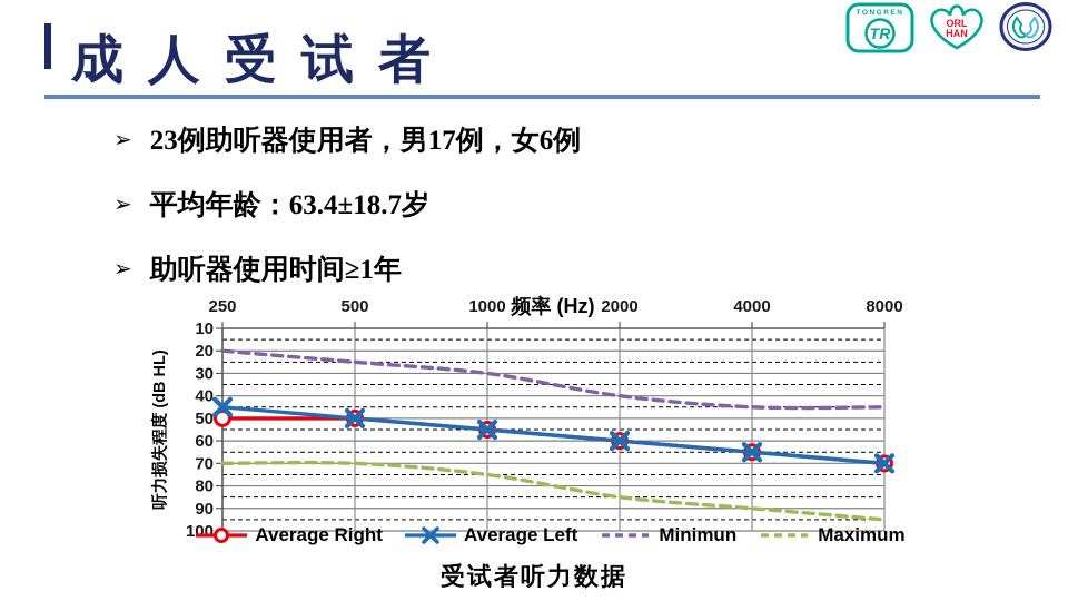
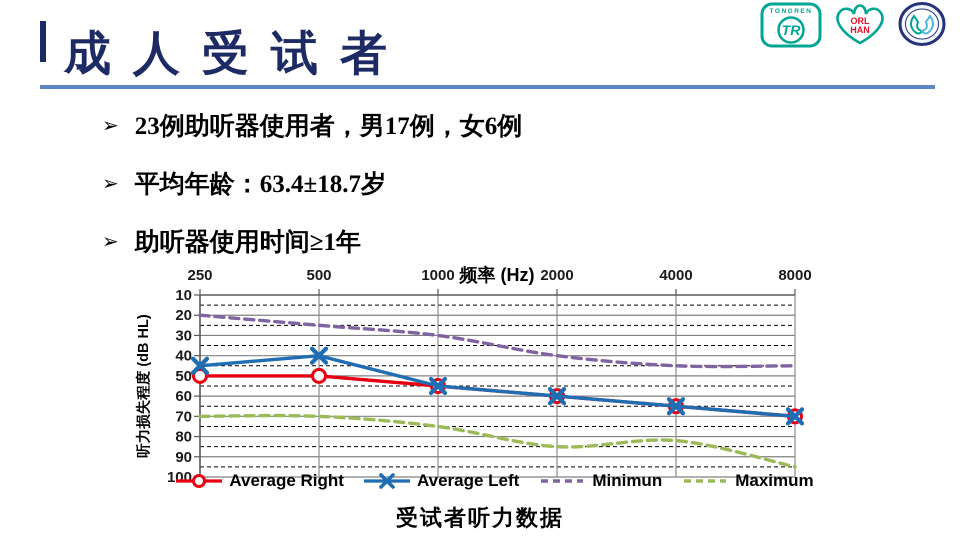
Average Left/500: 50 -> 40
Maximum/4000: 90 -> 82
